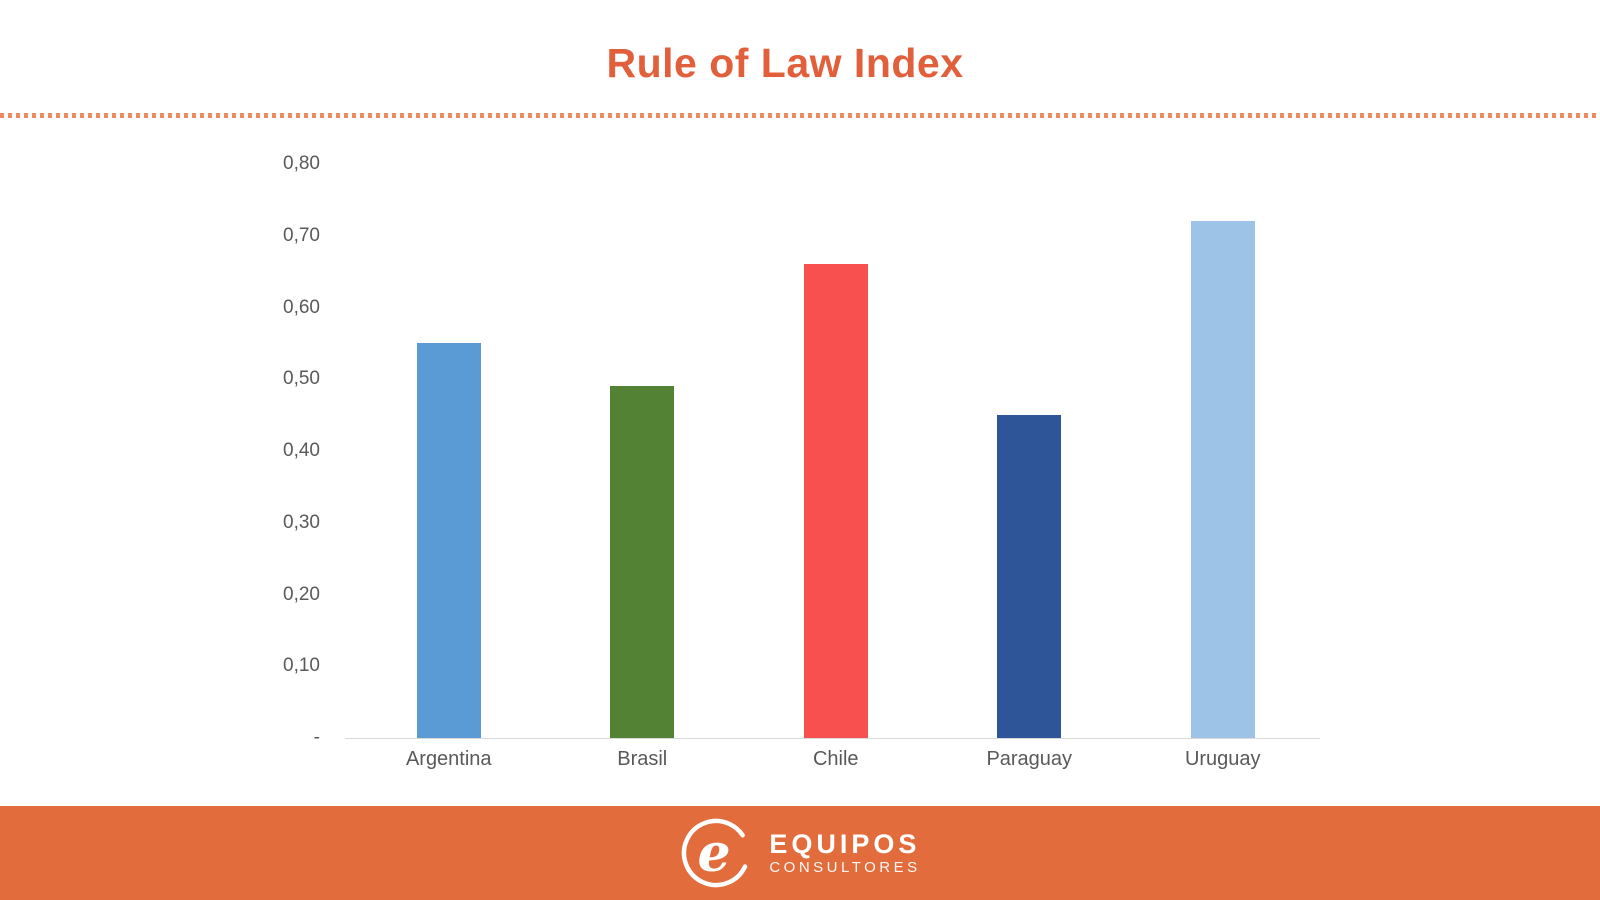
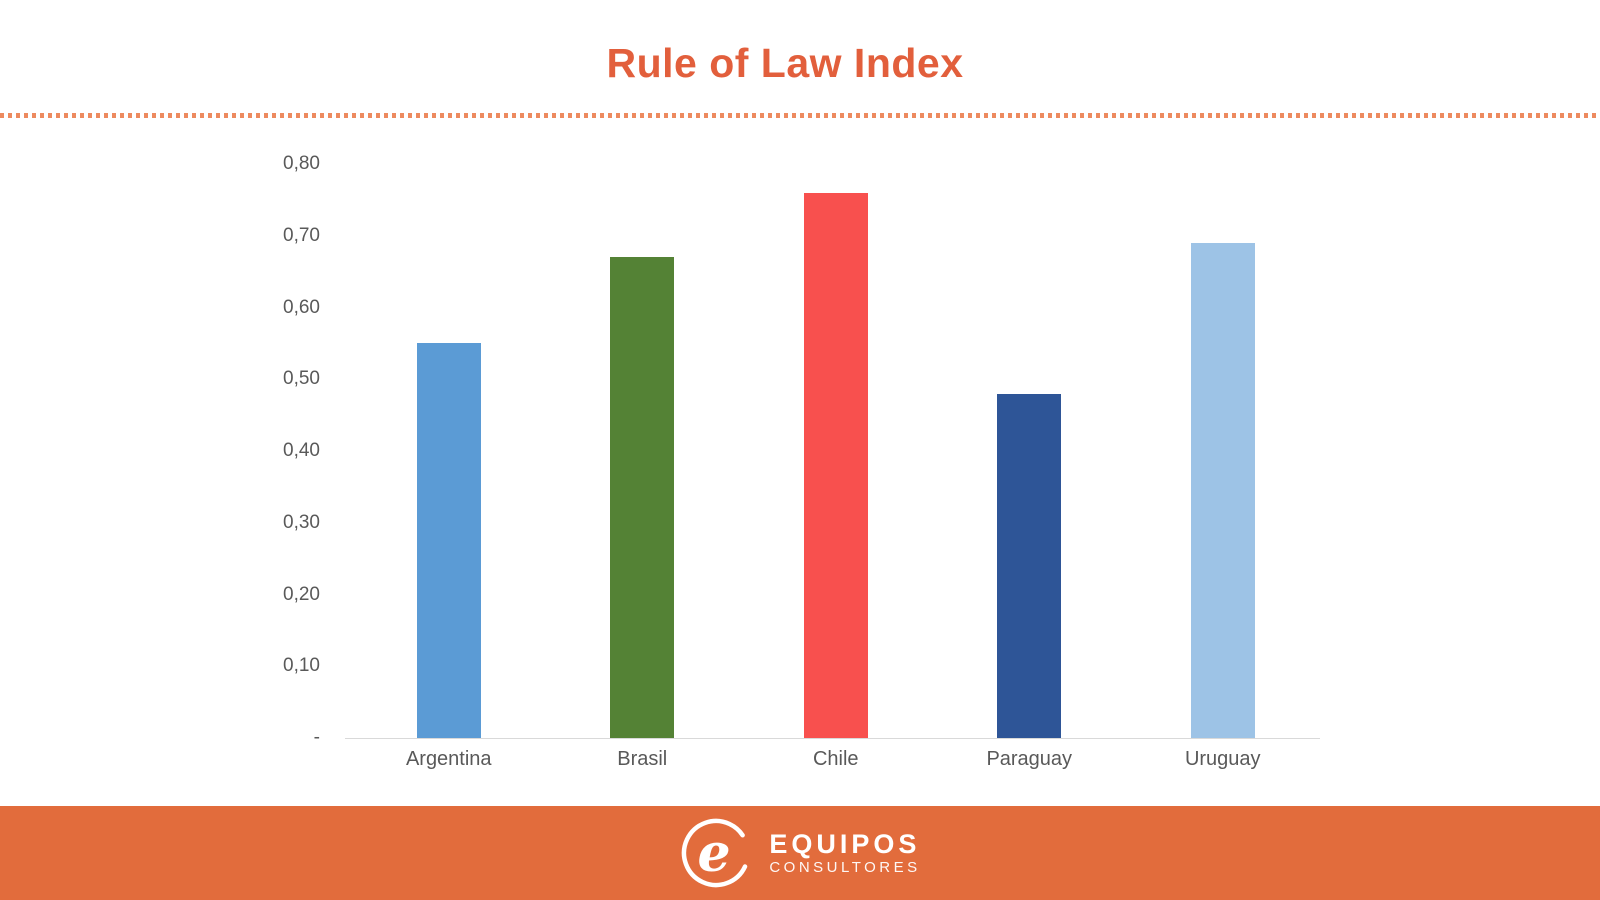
Brasil: 0,49 -> 0,67
Chile: 0,66 -> 0,76
Paraguay: 0,45 -> 0,48
Uruguay: 0,72 -> 0,69
